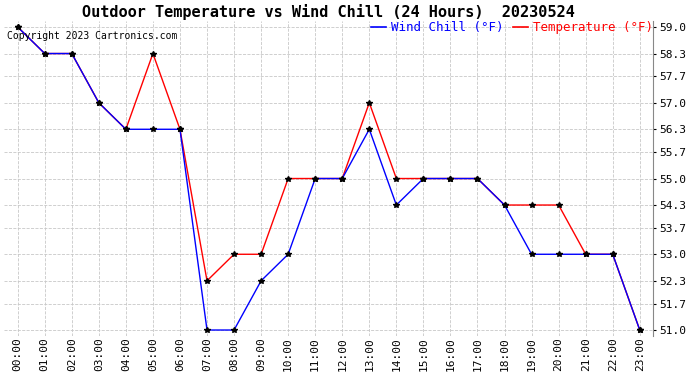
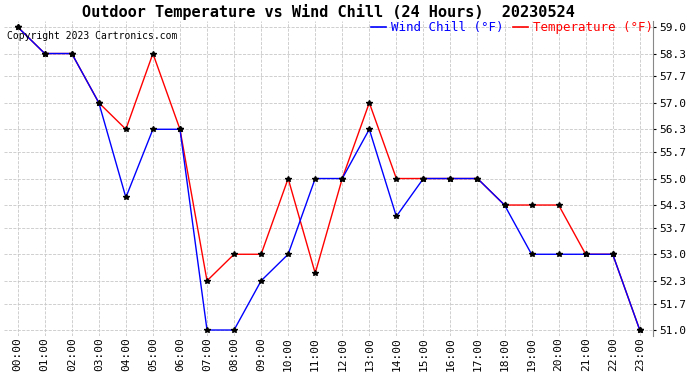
Wind Chill (°F)/04:00: 56.3 -> 54.5
Temperature (°F)/11:00: 55.0 -> 52.5
Wind Chill (°F)/14:00: 54.3 -> 54.0
